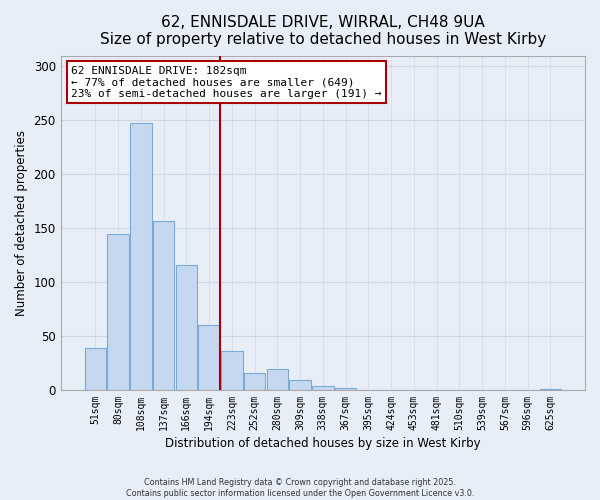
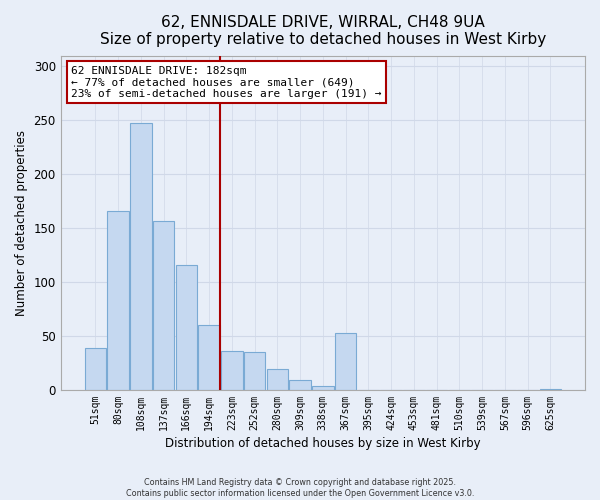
80sqm: 145 -> 166
252sqm: 16 -> 35
367sqm: 2 -> 53
